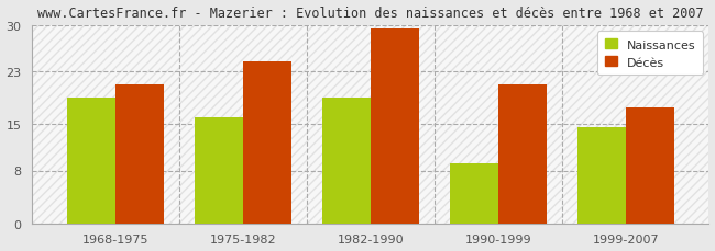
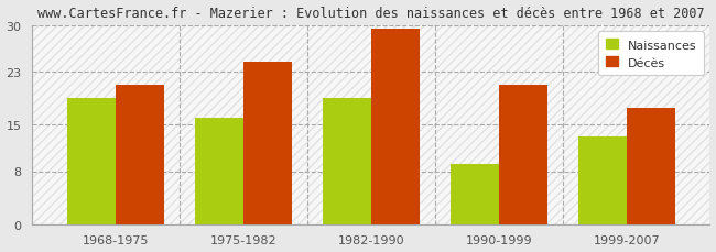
Naissances/1999-2007: 14.5 -> 13.2
